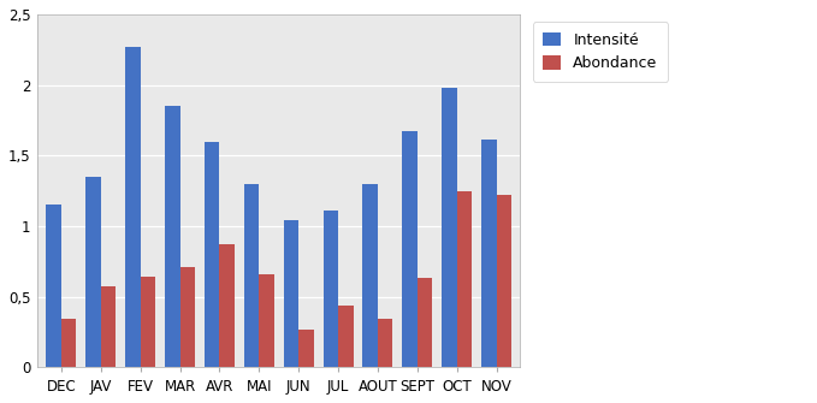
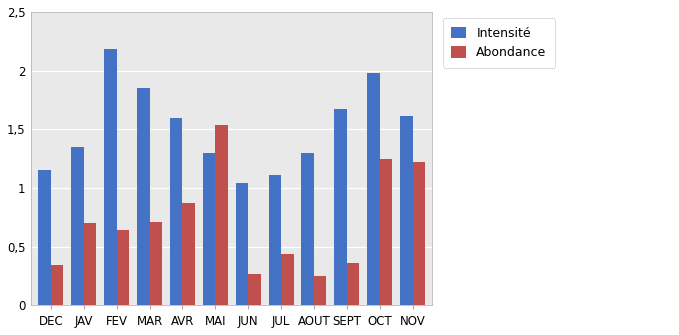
Abondance/JAV: 0,57 -> 0,70
Intensité/FEV: 2,27 -> 2,18
Abondance/MAI: 0,66 -> 1,54
Abondance/AOUT: 0,34 -> 0,25
Abondance/SEPT: 0,63 -> 0,36
